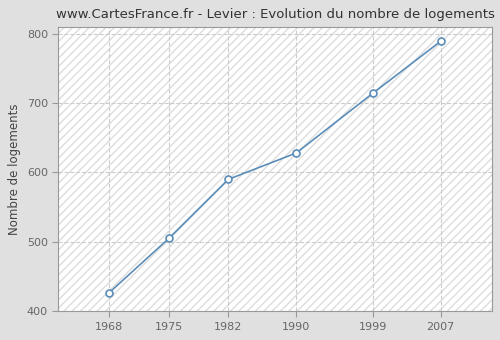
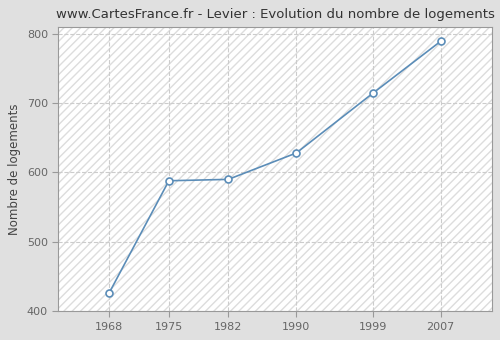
1975: 505 -> 588
